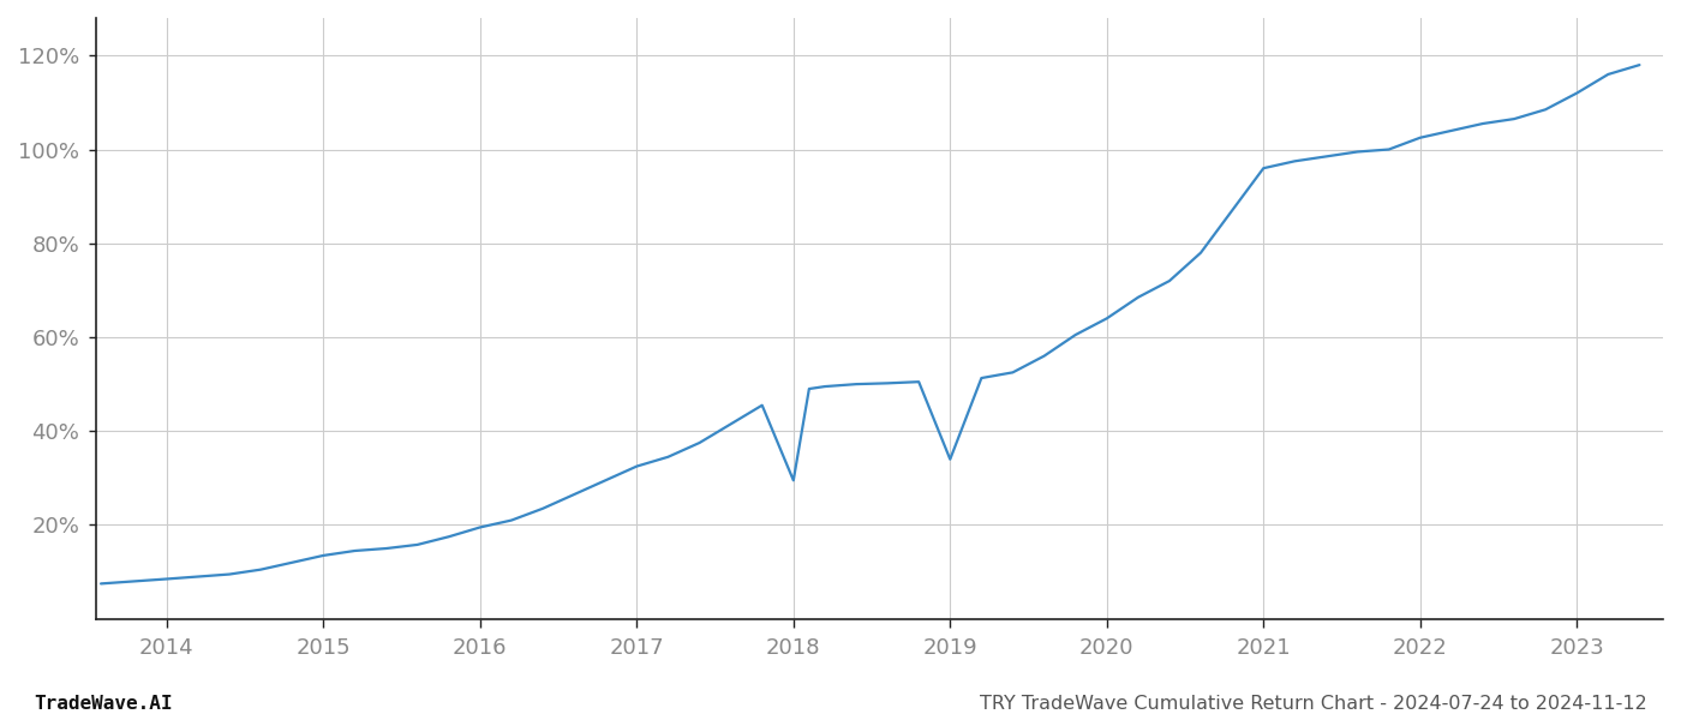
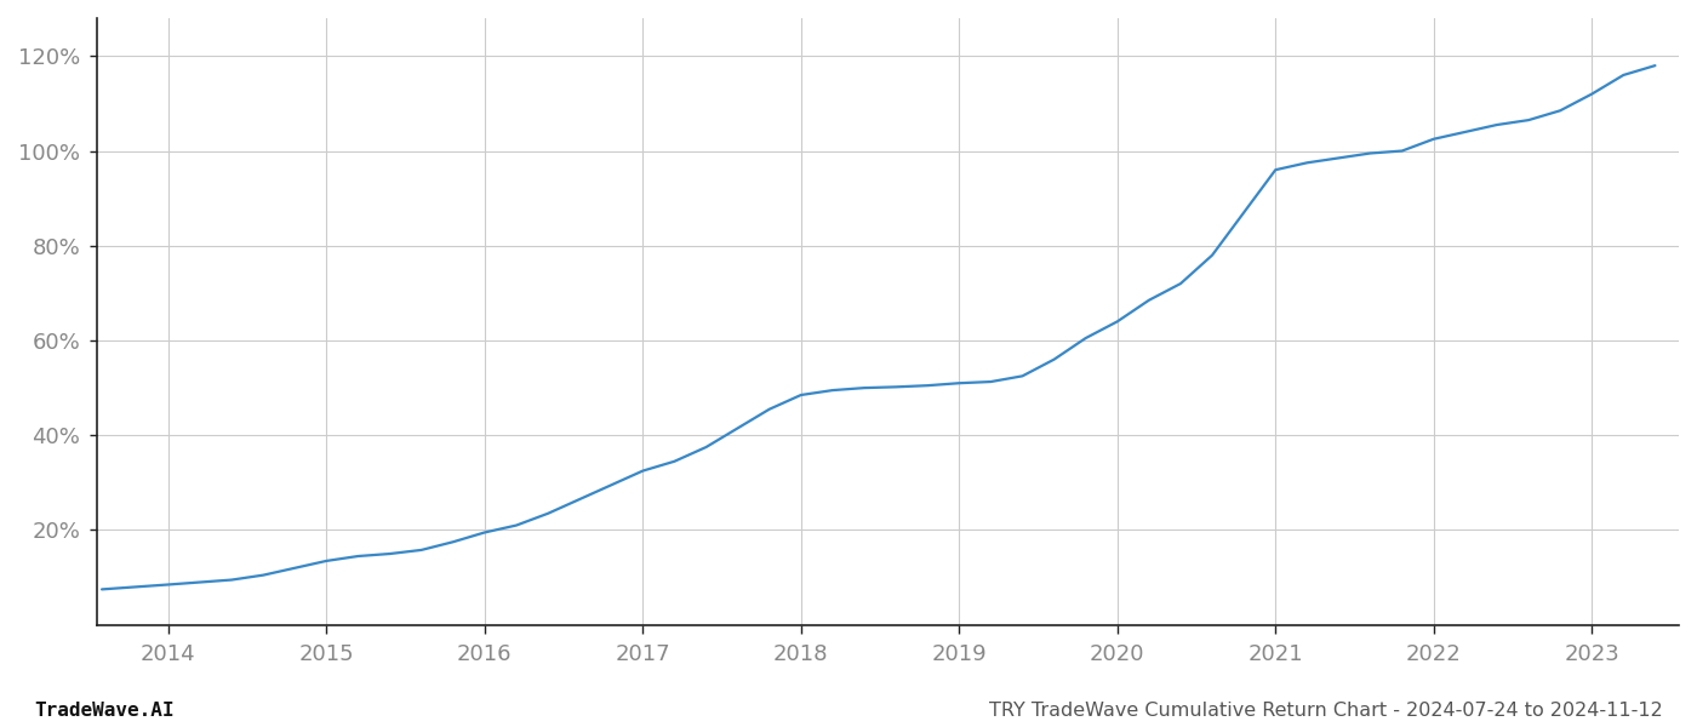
2018: 29.5% -> 48.5%
2019: 34.0% -> 51.0%
